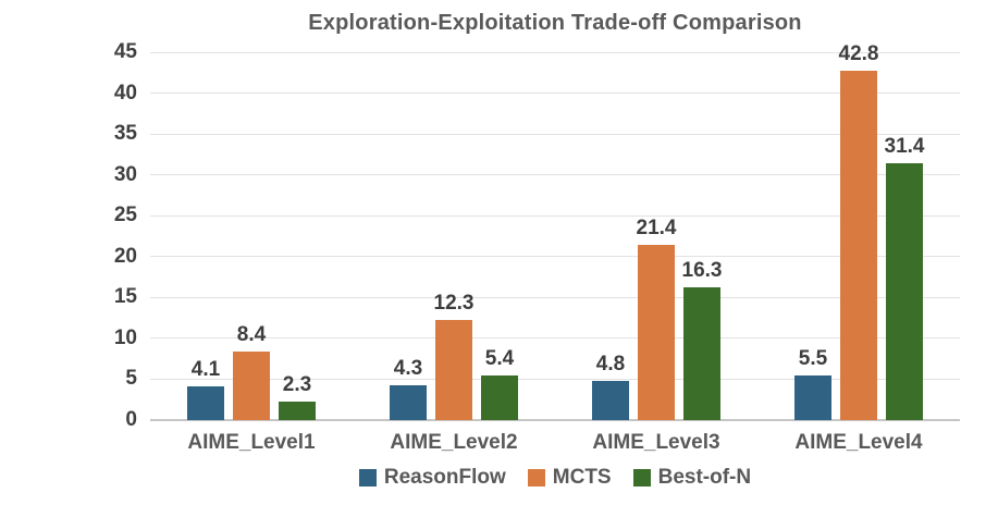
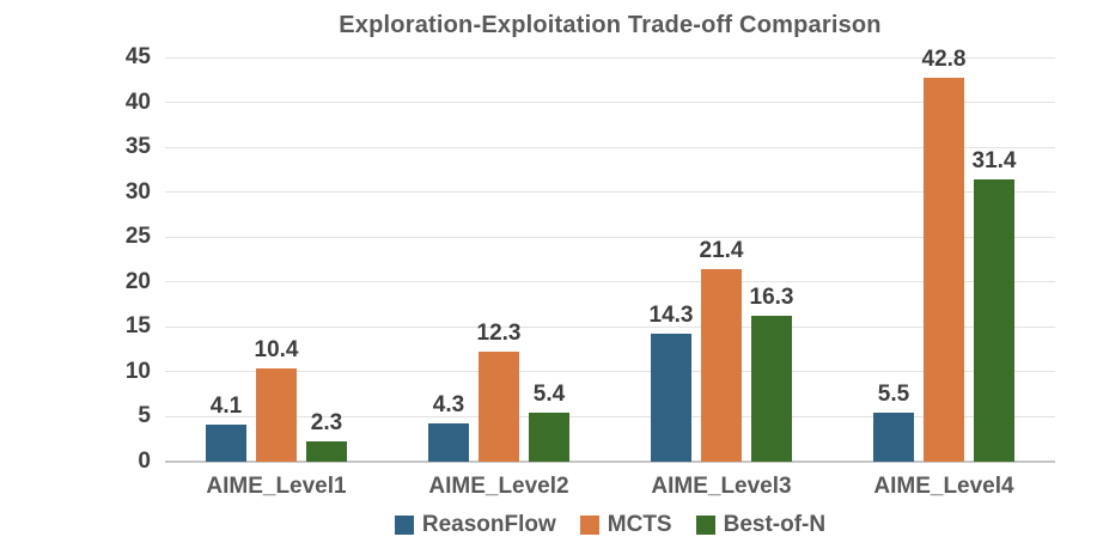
MCTS/AIME_Level1: 8.4 -> 10.4
ReasonFlow/AIME_Level3: 4.8 -> 14.3
